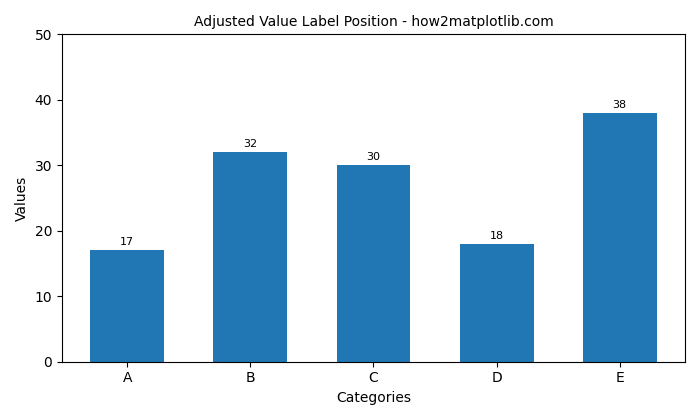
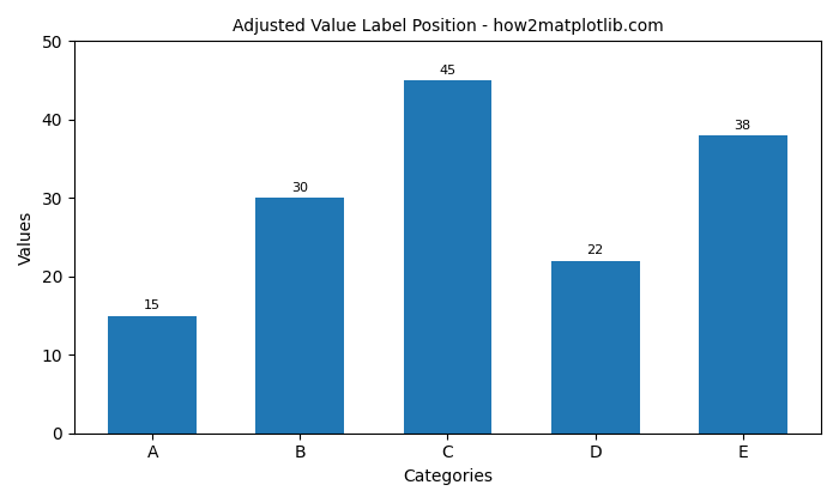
A: 17 -> 15
B: 32 -> 30
C: 30 -> 45
D: 18 -> 22
